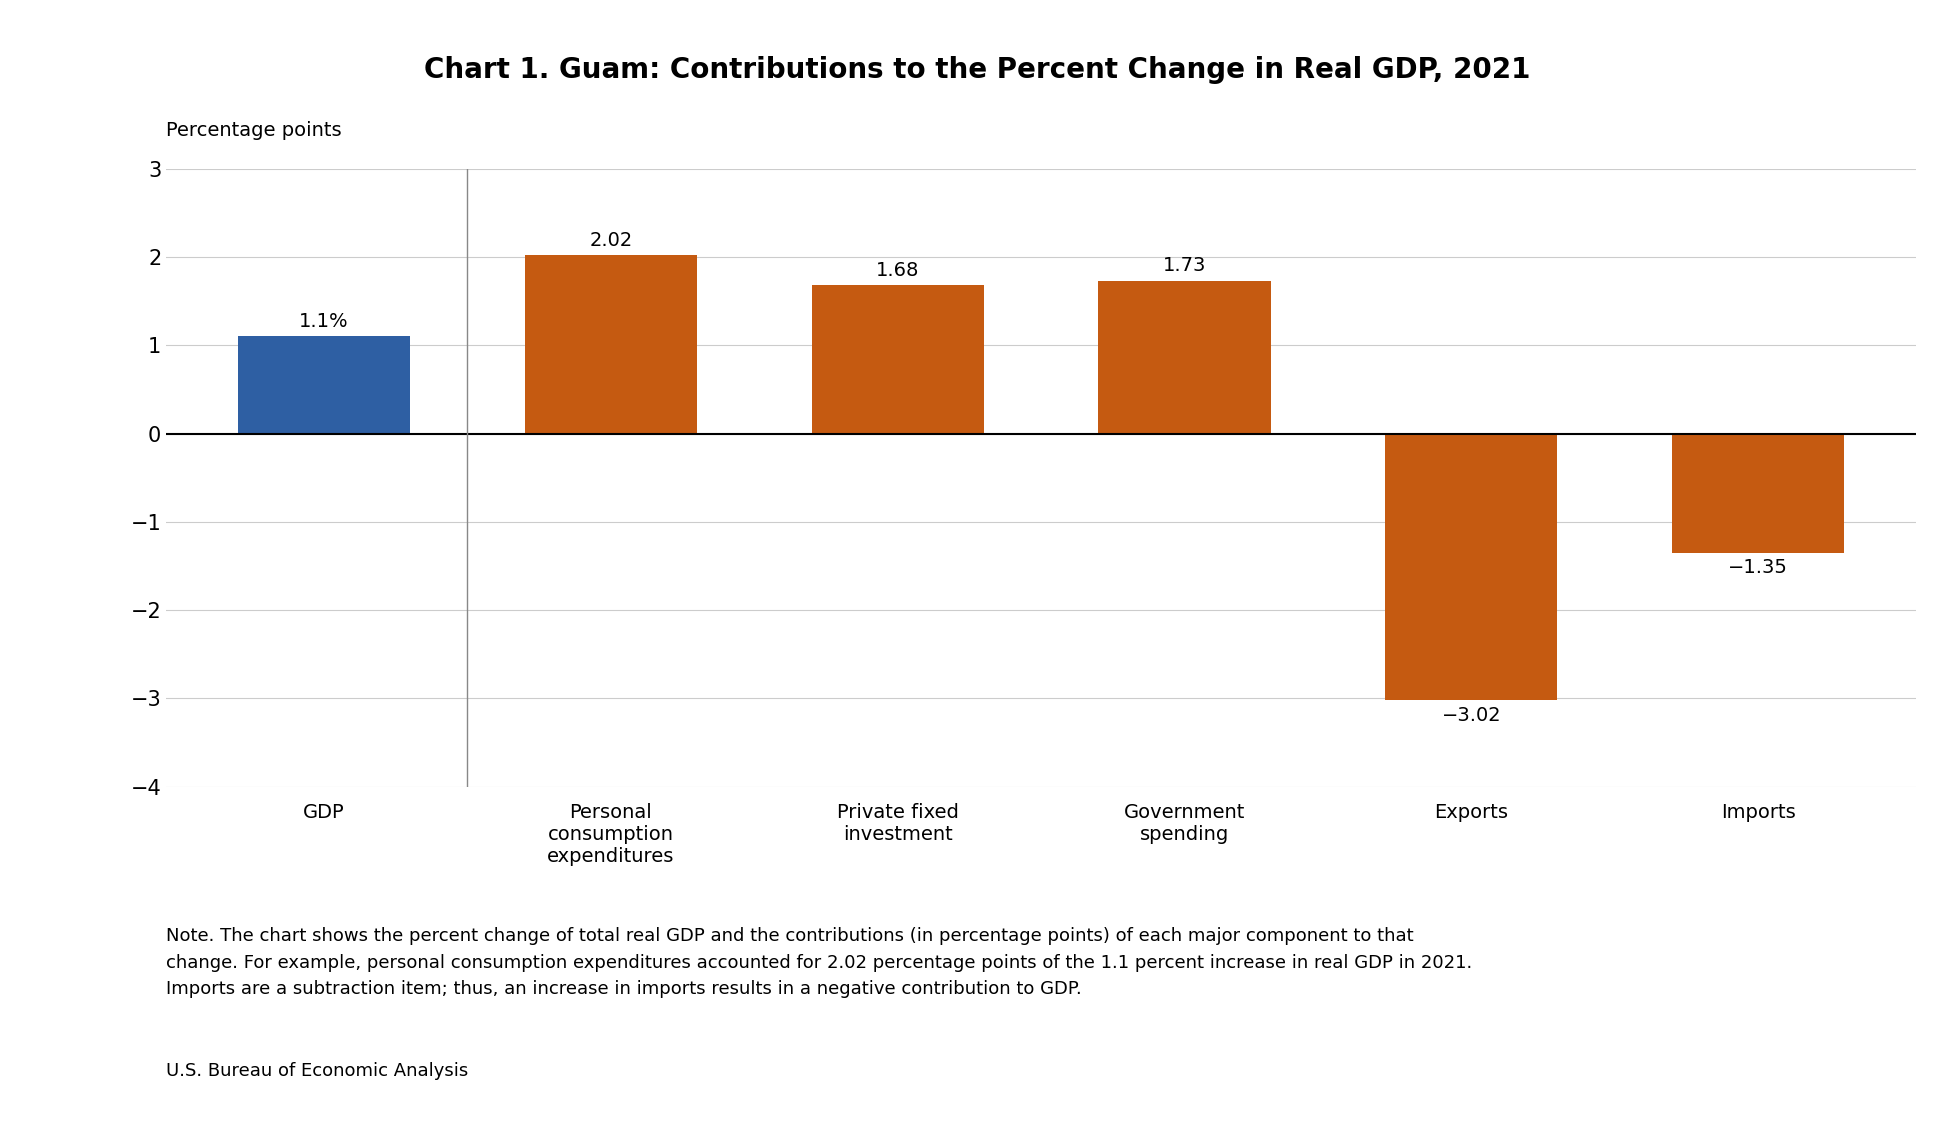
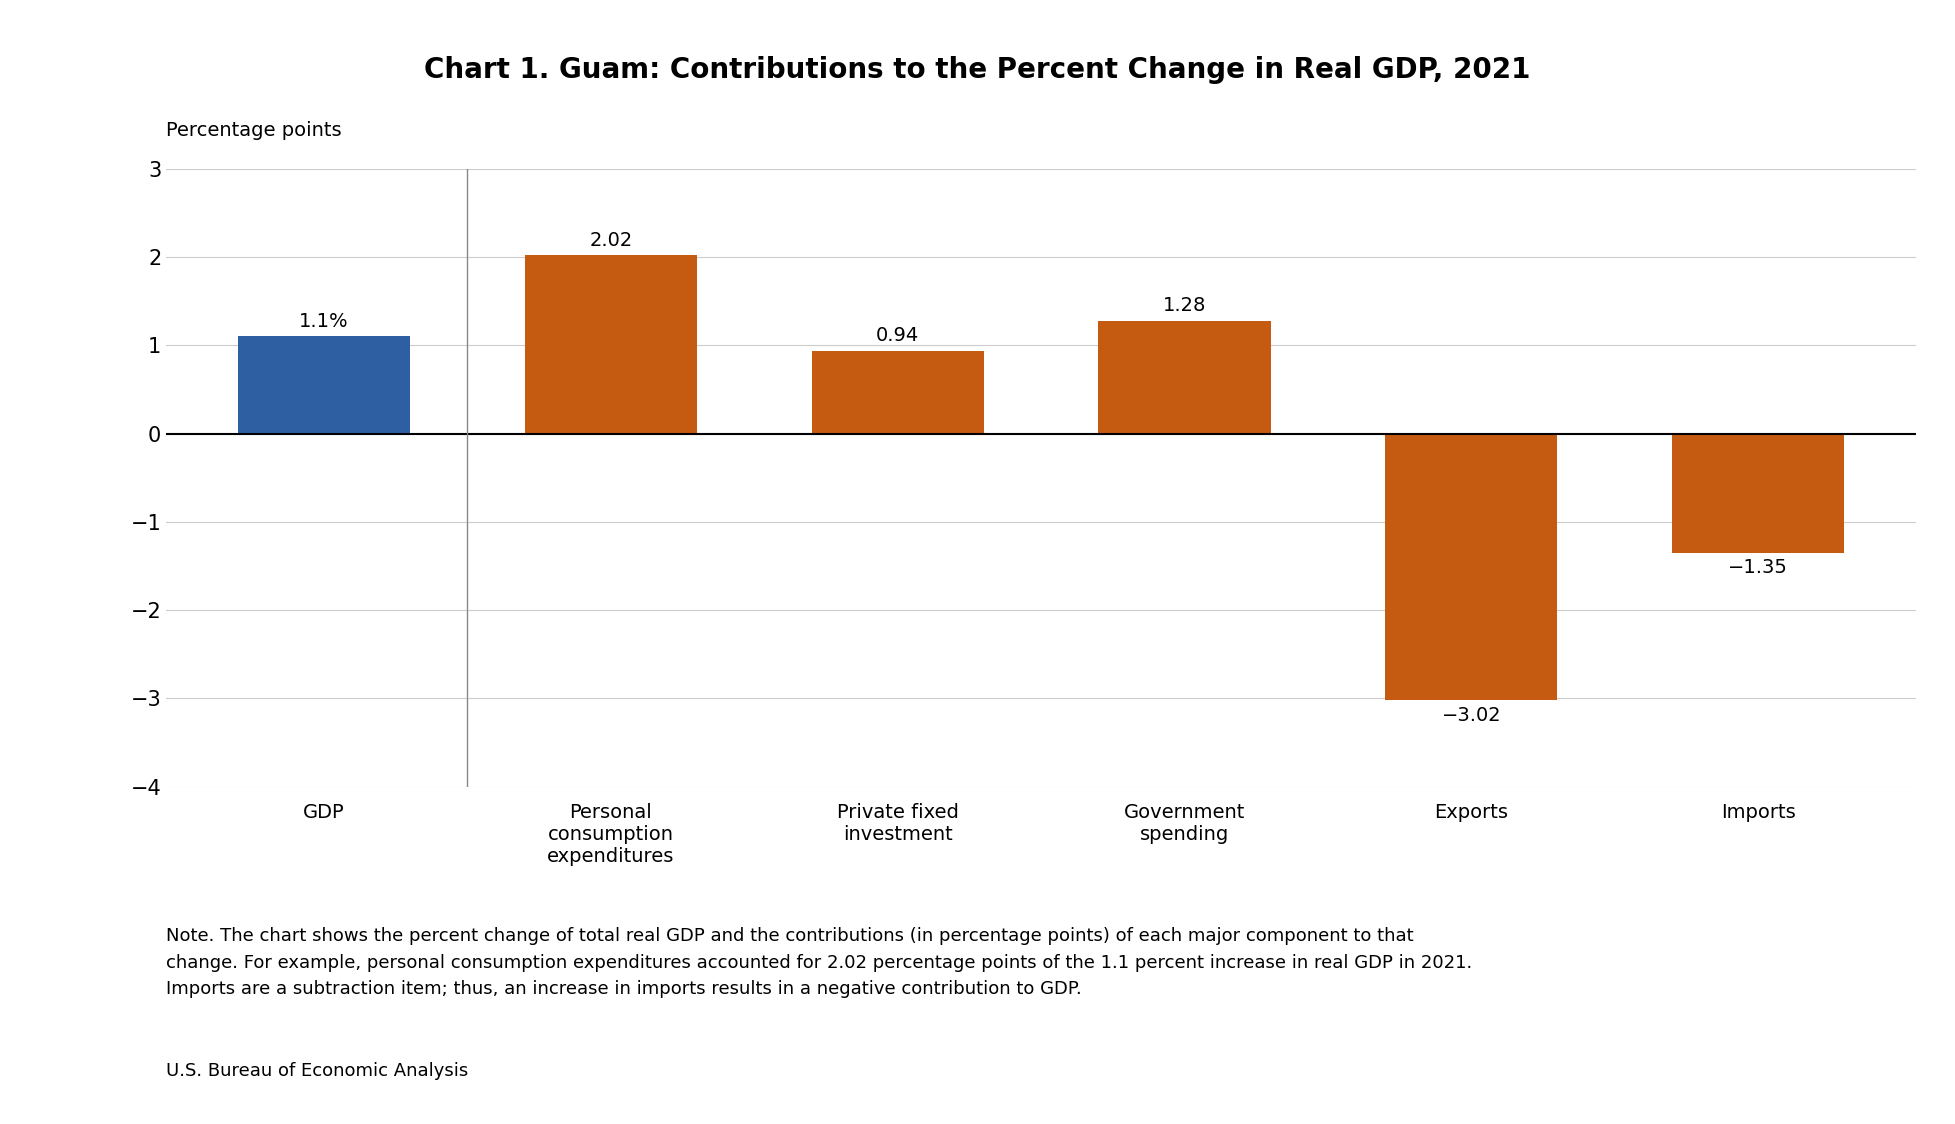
Private fixed investment: 1.68 -> 0.94
Government spending: 1.73 -> 1.28
